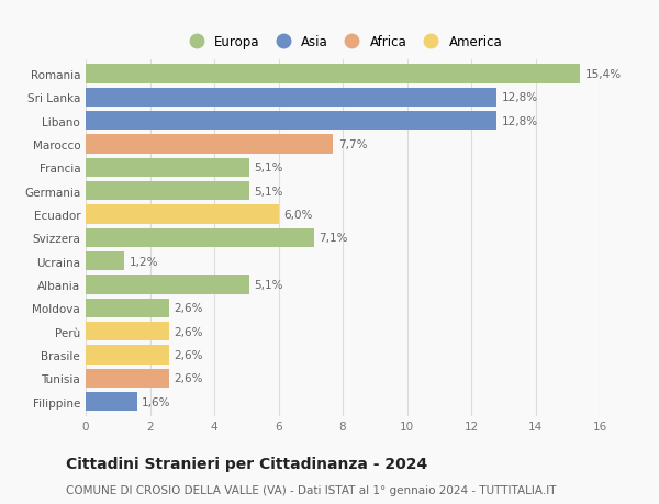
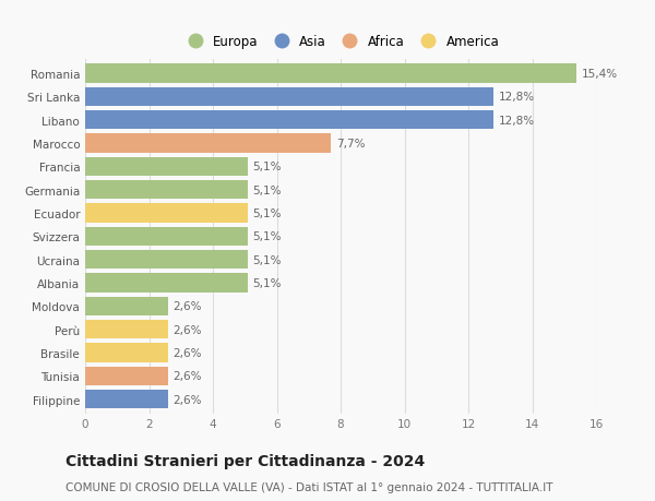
Ecuador: 6,0% -> 5,1%
Svizzera: 7,1% -> 5,1%
Ucraina: 1,2% -> 5,1%
Filippine: 1,6% -> 2,6%
